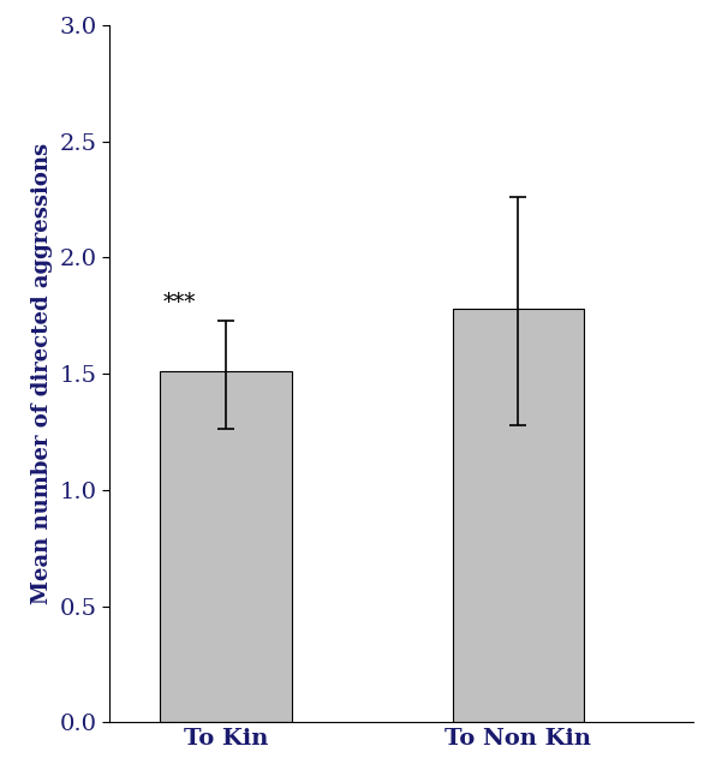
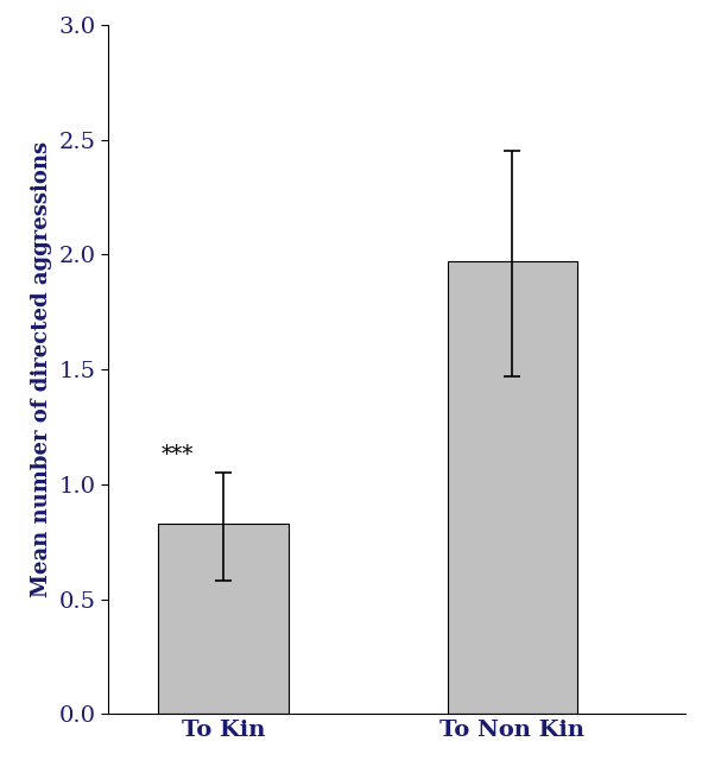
To Kin: 1.51 -> 0.83
To Non Kin: 1.78 -> 1.97
